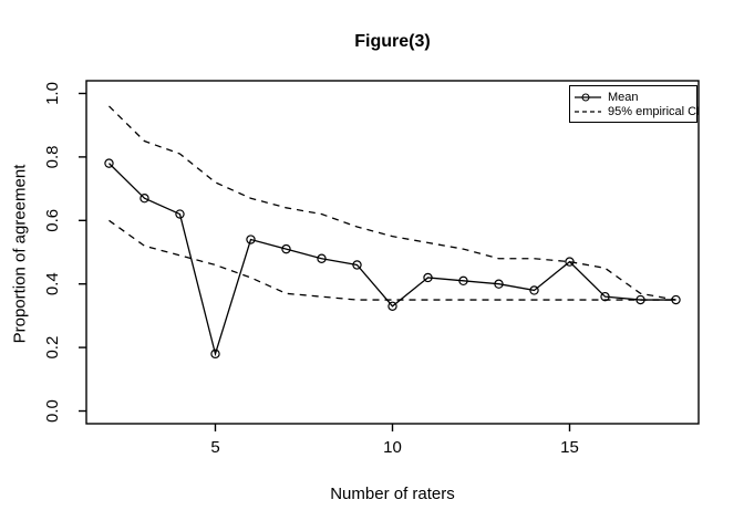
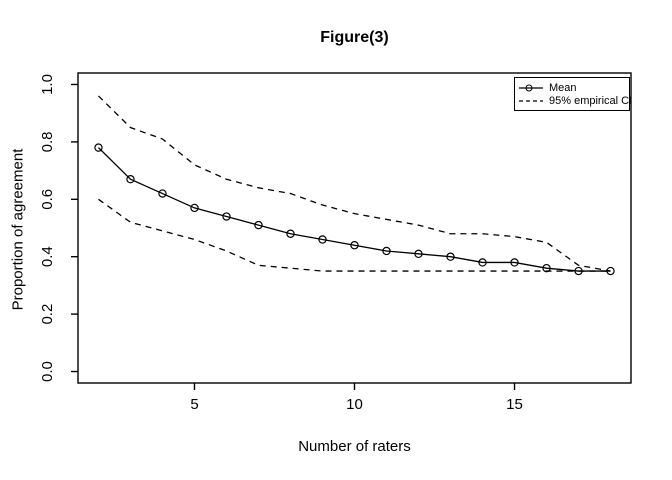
Mean/5: 0.18 -> 0.57
Mean/10: 0.33 -> 0.44
Mean/15: 0.47 -> 0.38
